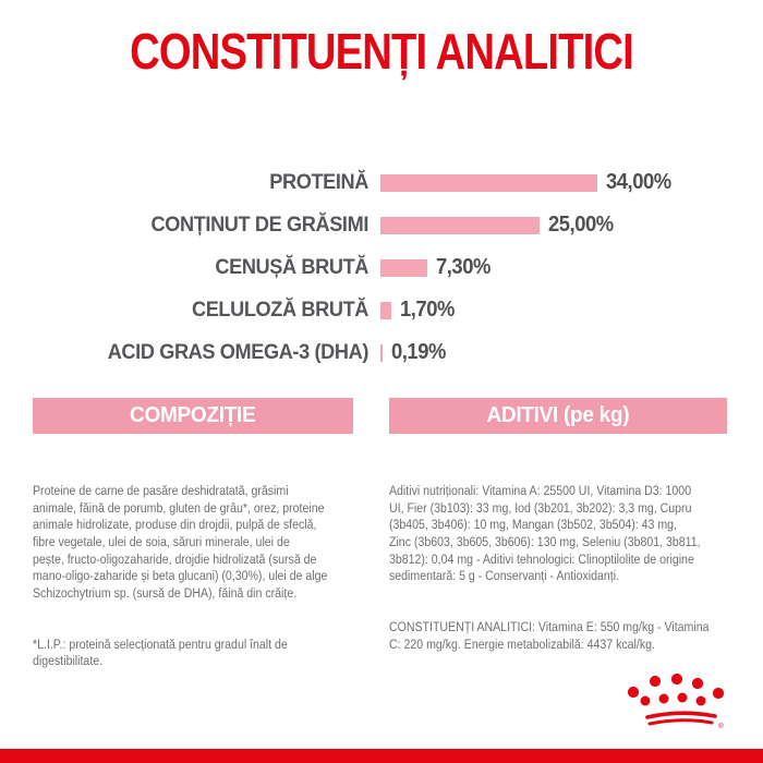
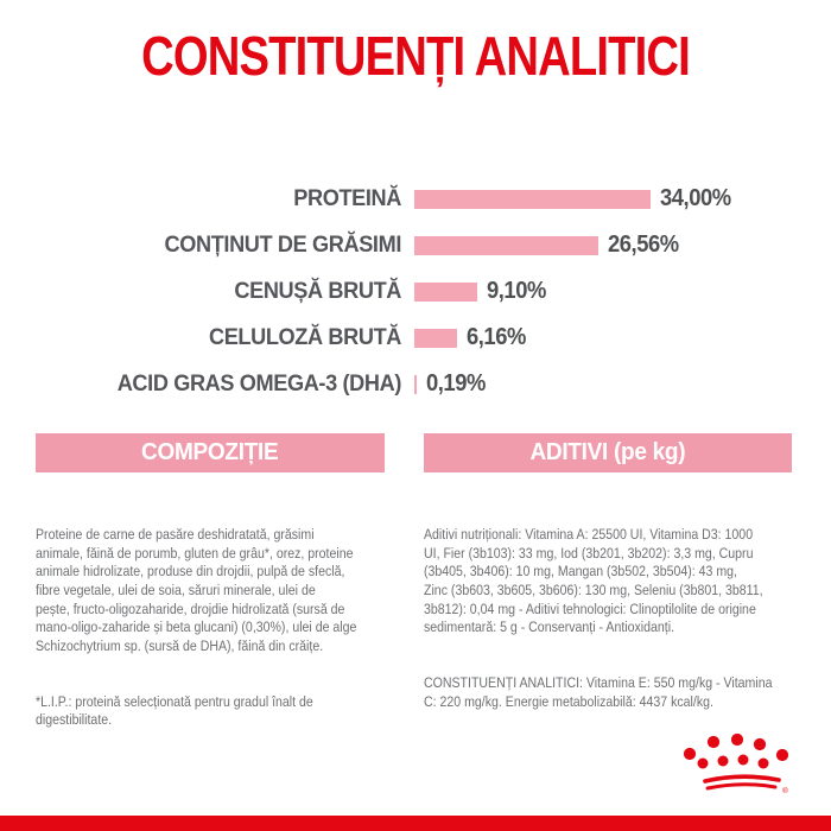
CONȚINUT DE GRĂSIMI: 25,00% -> 26,56%
CENUȘĂ BRUTĂ: 7,30% -> 9,10%
CELULOZĂ BRUTĂ: 1,70% -> 6,16%
